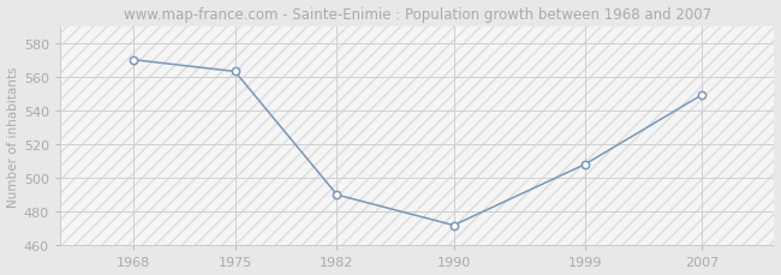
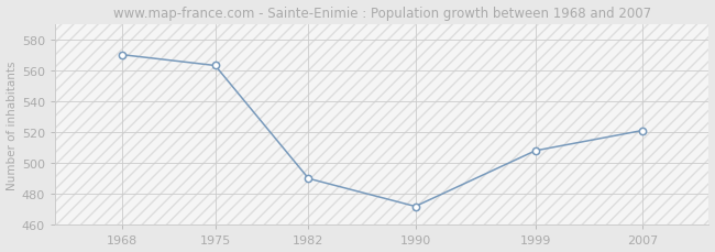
2007: 549 -> 521
